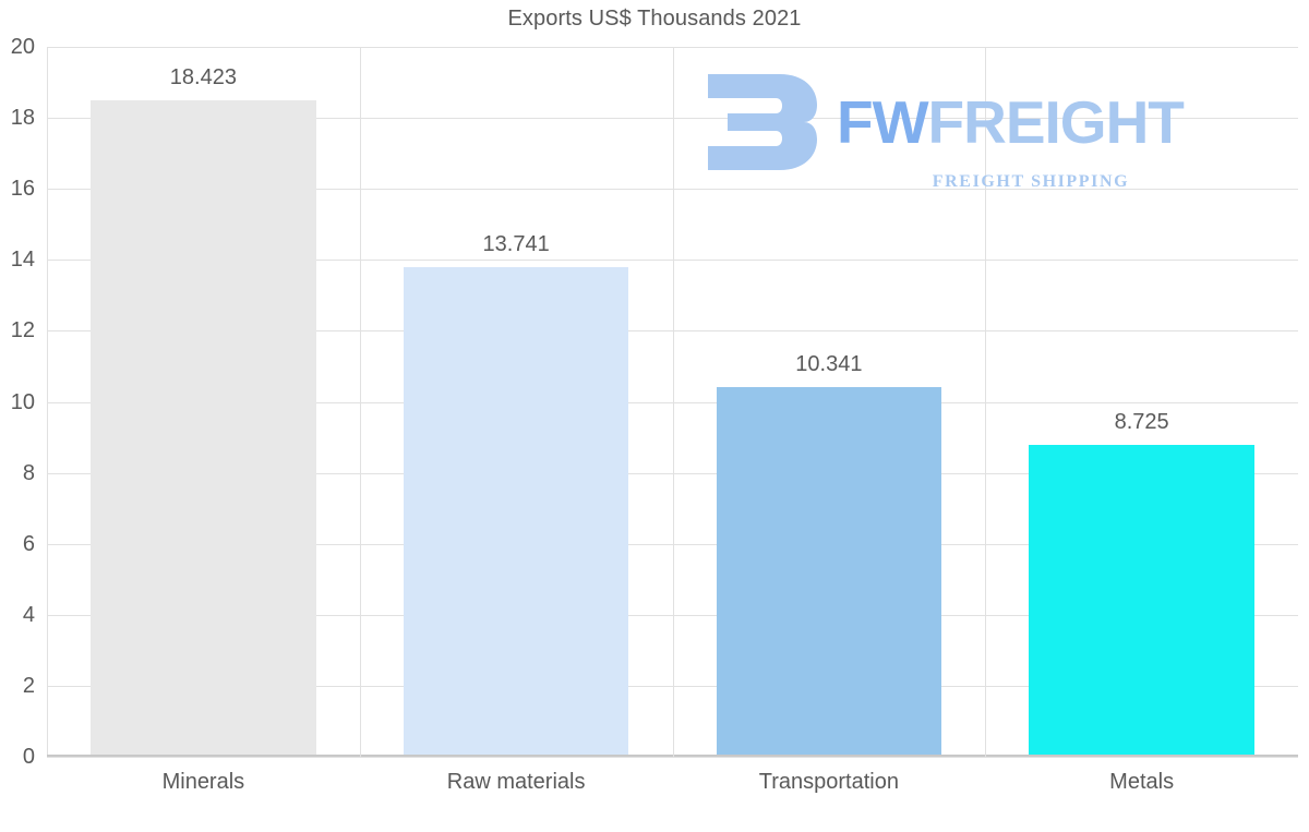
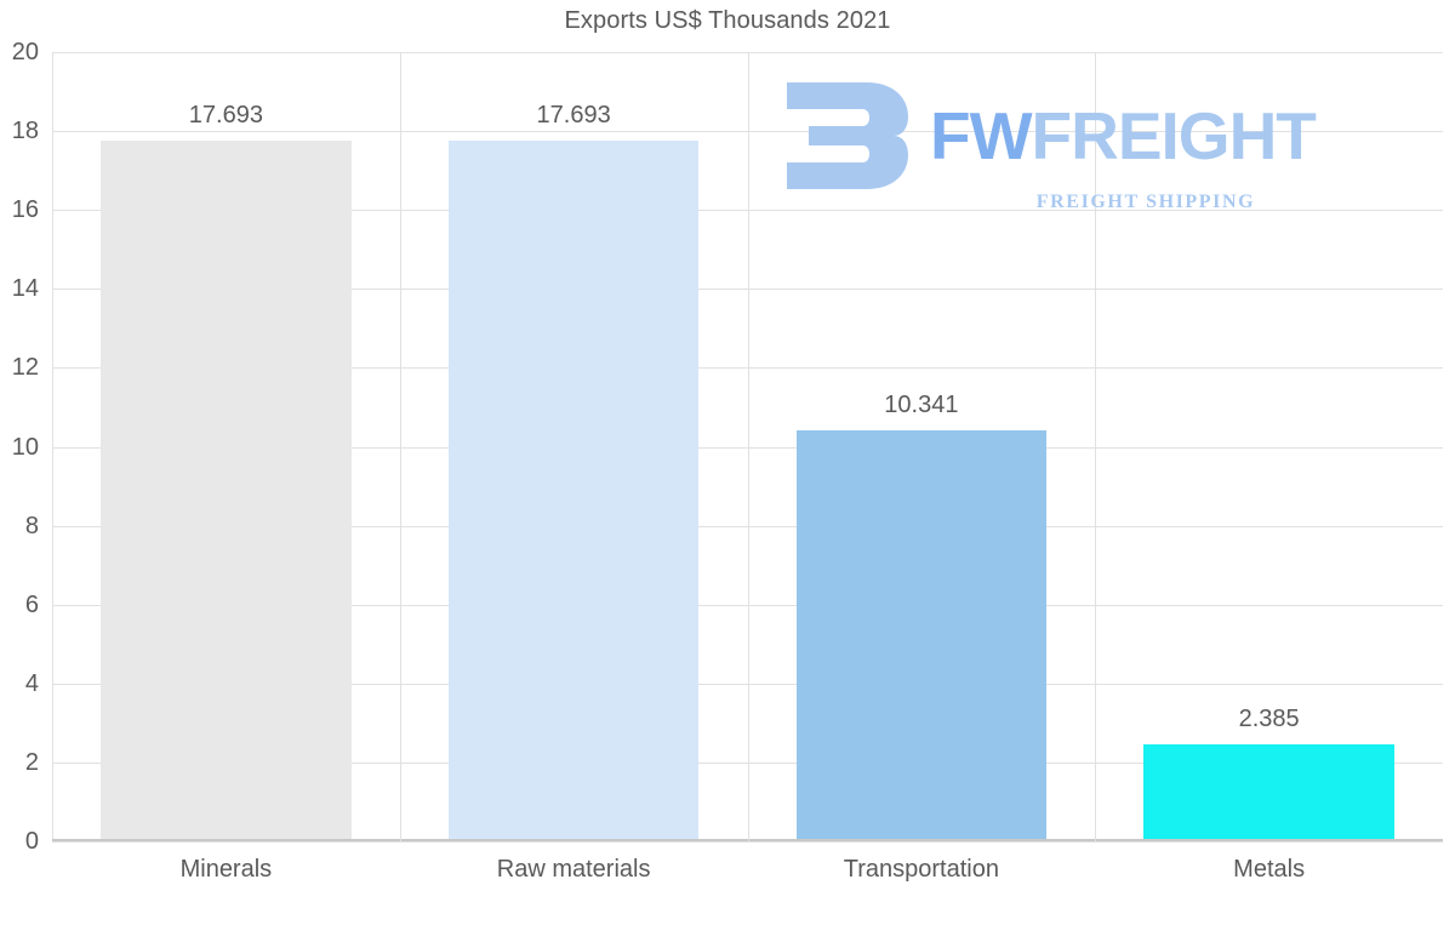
Minerals: 18.423 -> 17.693
Raw materials: 13.741 -> 17.693
Metals: 8.725 -> 2.385
